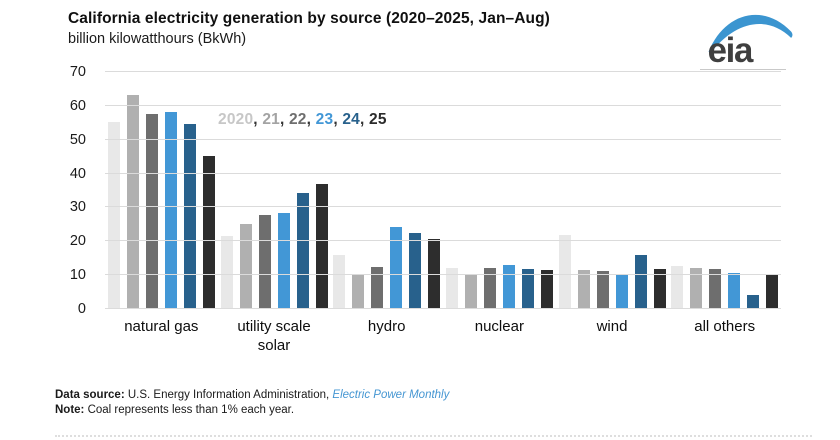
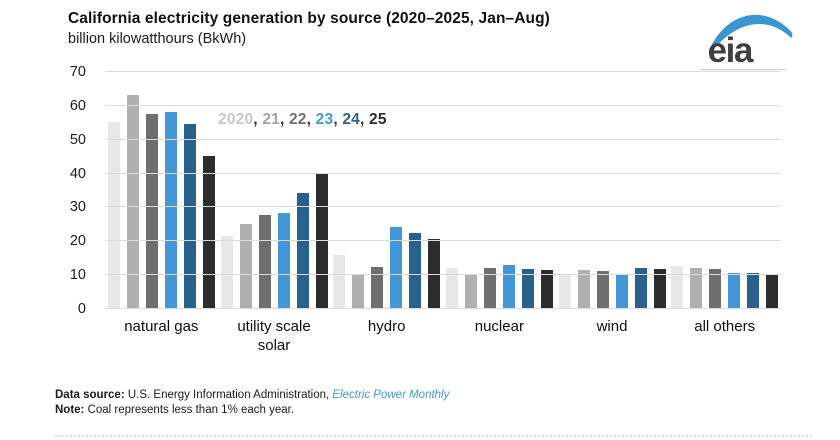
25/utility scale solar: 37 -> 40
2020/wind: 22 -> 10
24/wind: 16 -> 12
24/all others: 4 -> 10
